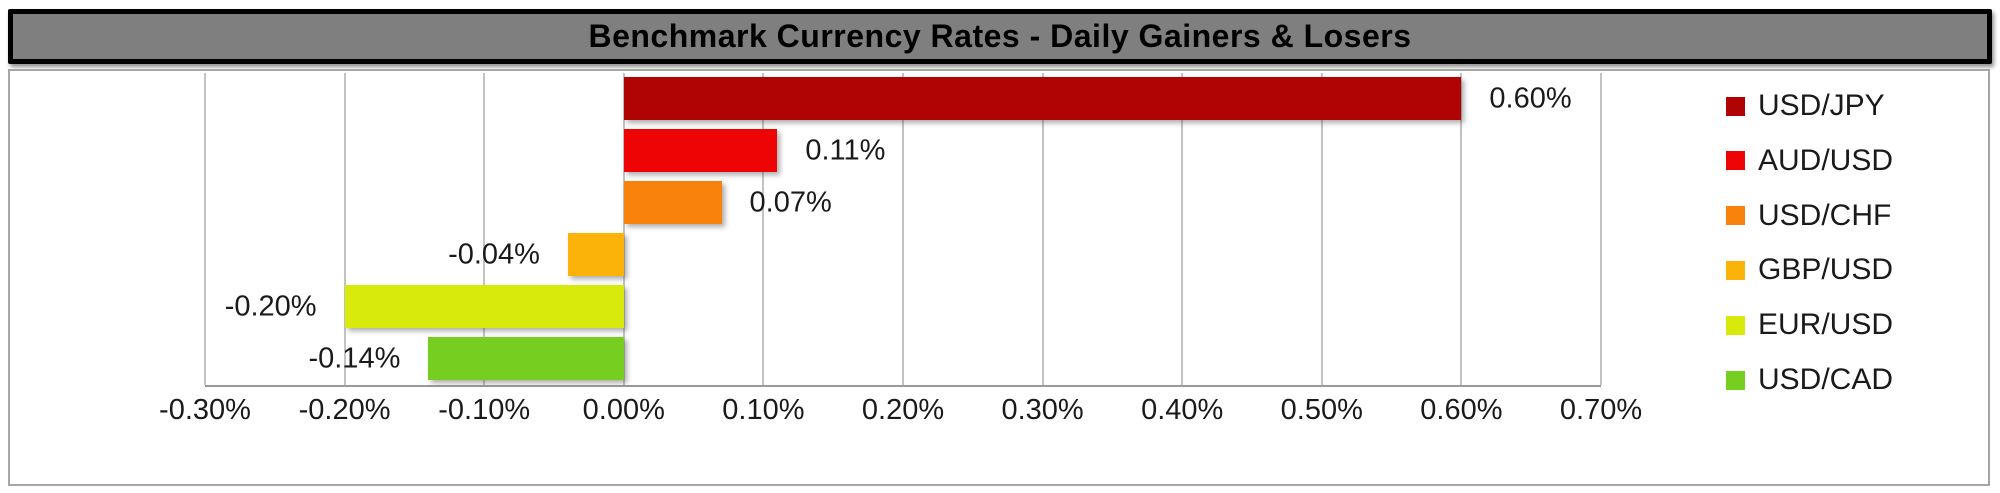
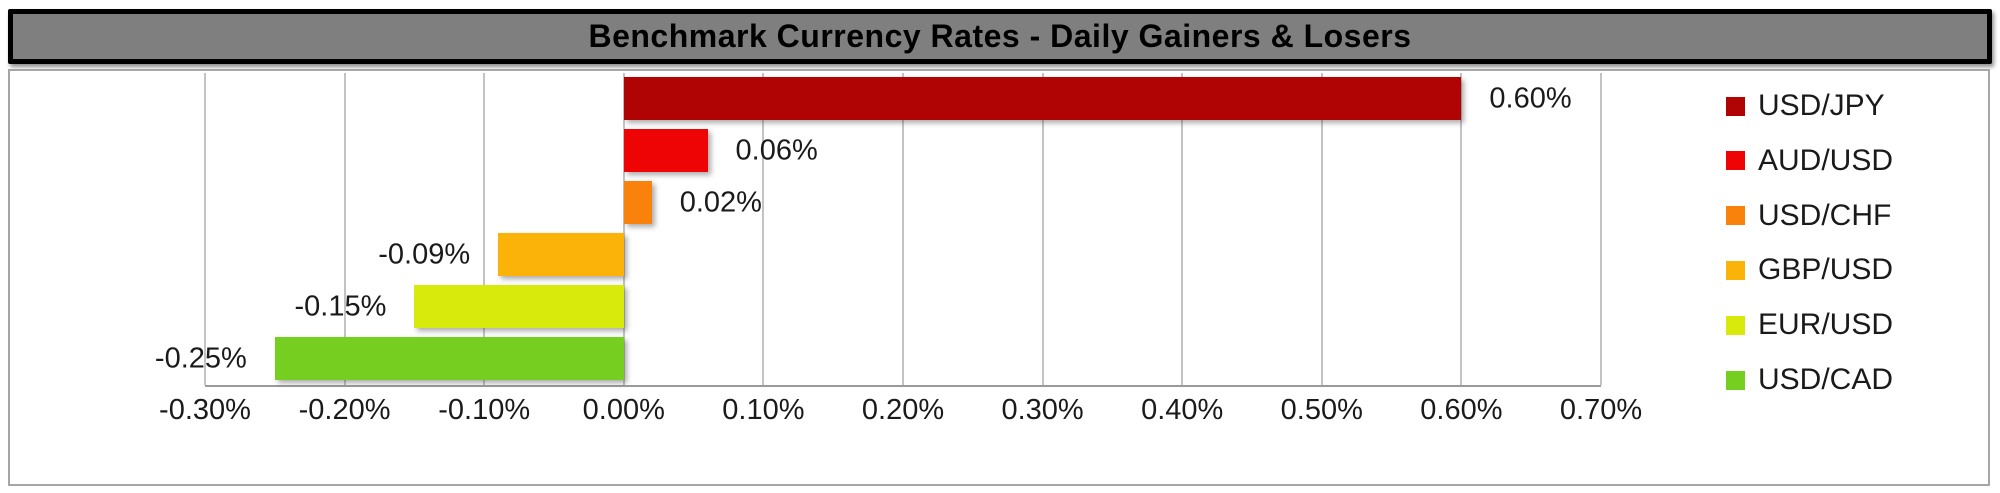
AUD/USD: 0.11% -> 0.06%
USD/CHF: 0.07% -> 0.02%
GBP/USD: -0.04% -> -0.09%
EUR/USD: -0.20% -> -0.15%
USD/CAD: -0.14% -> -0.25%
